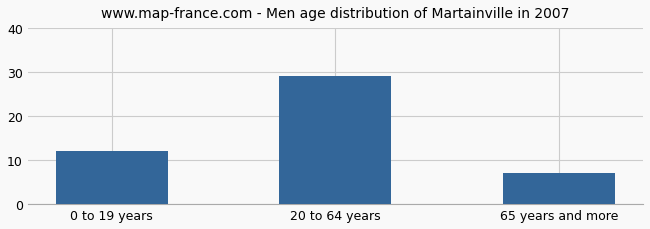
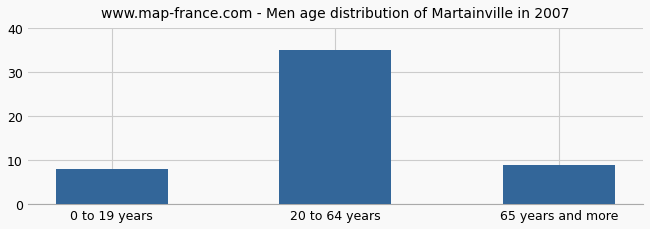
0 to 19 years: 12 -> 8
20 to 64 years: 29 -> 35
65 years and more: 7 -> 9
